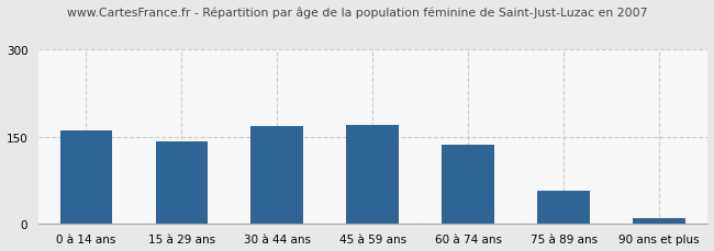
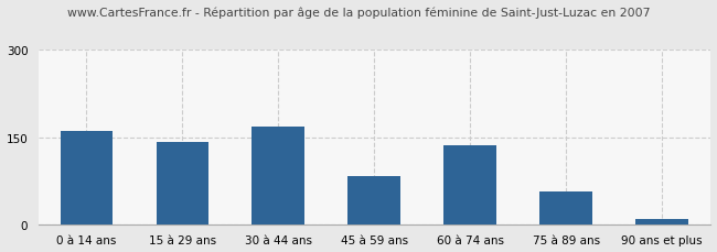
45 à 59 ans: 169 -> 82
